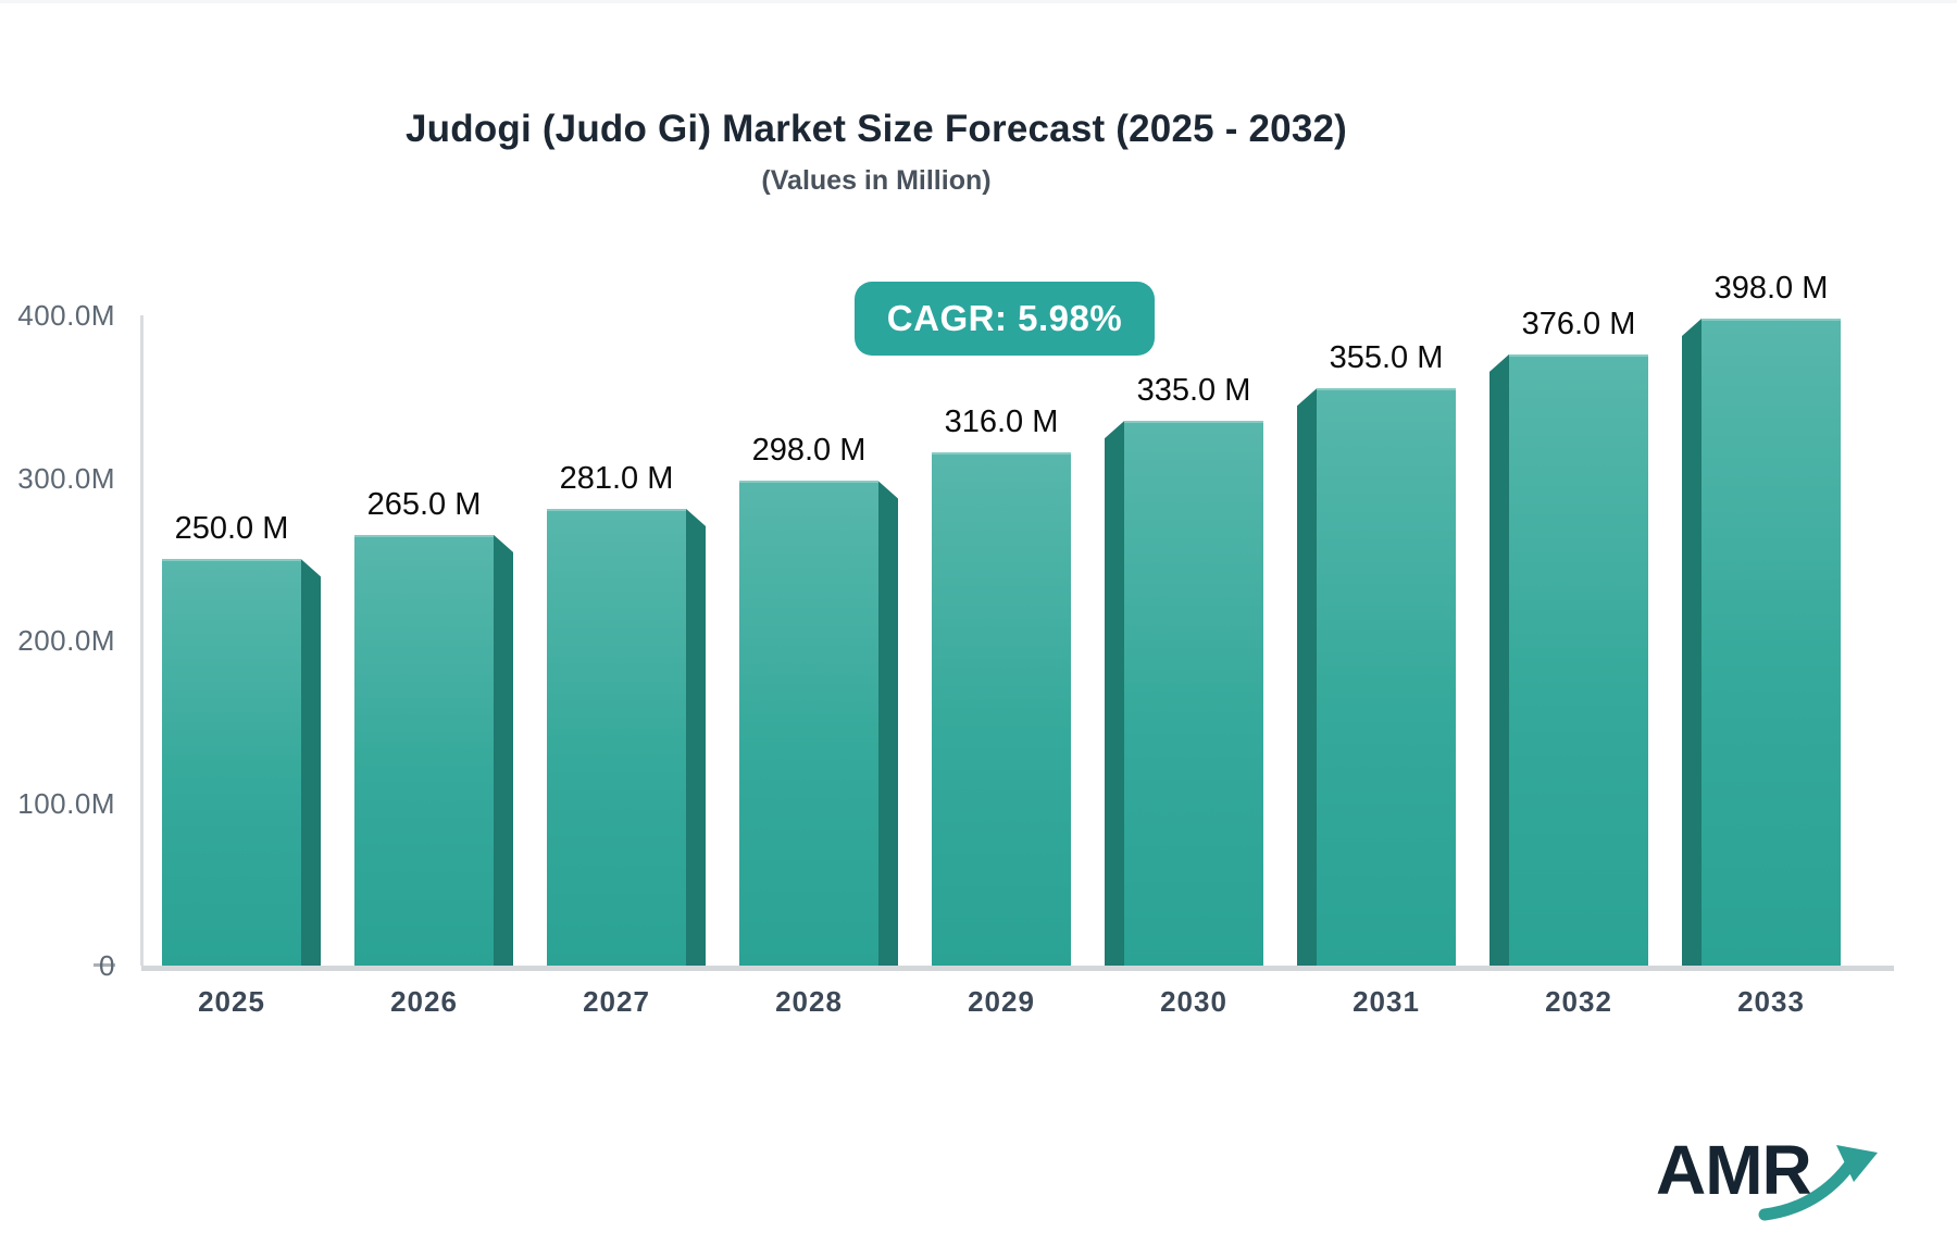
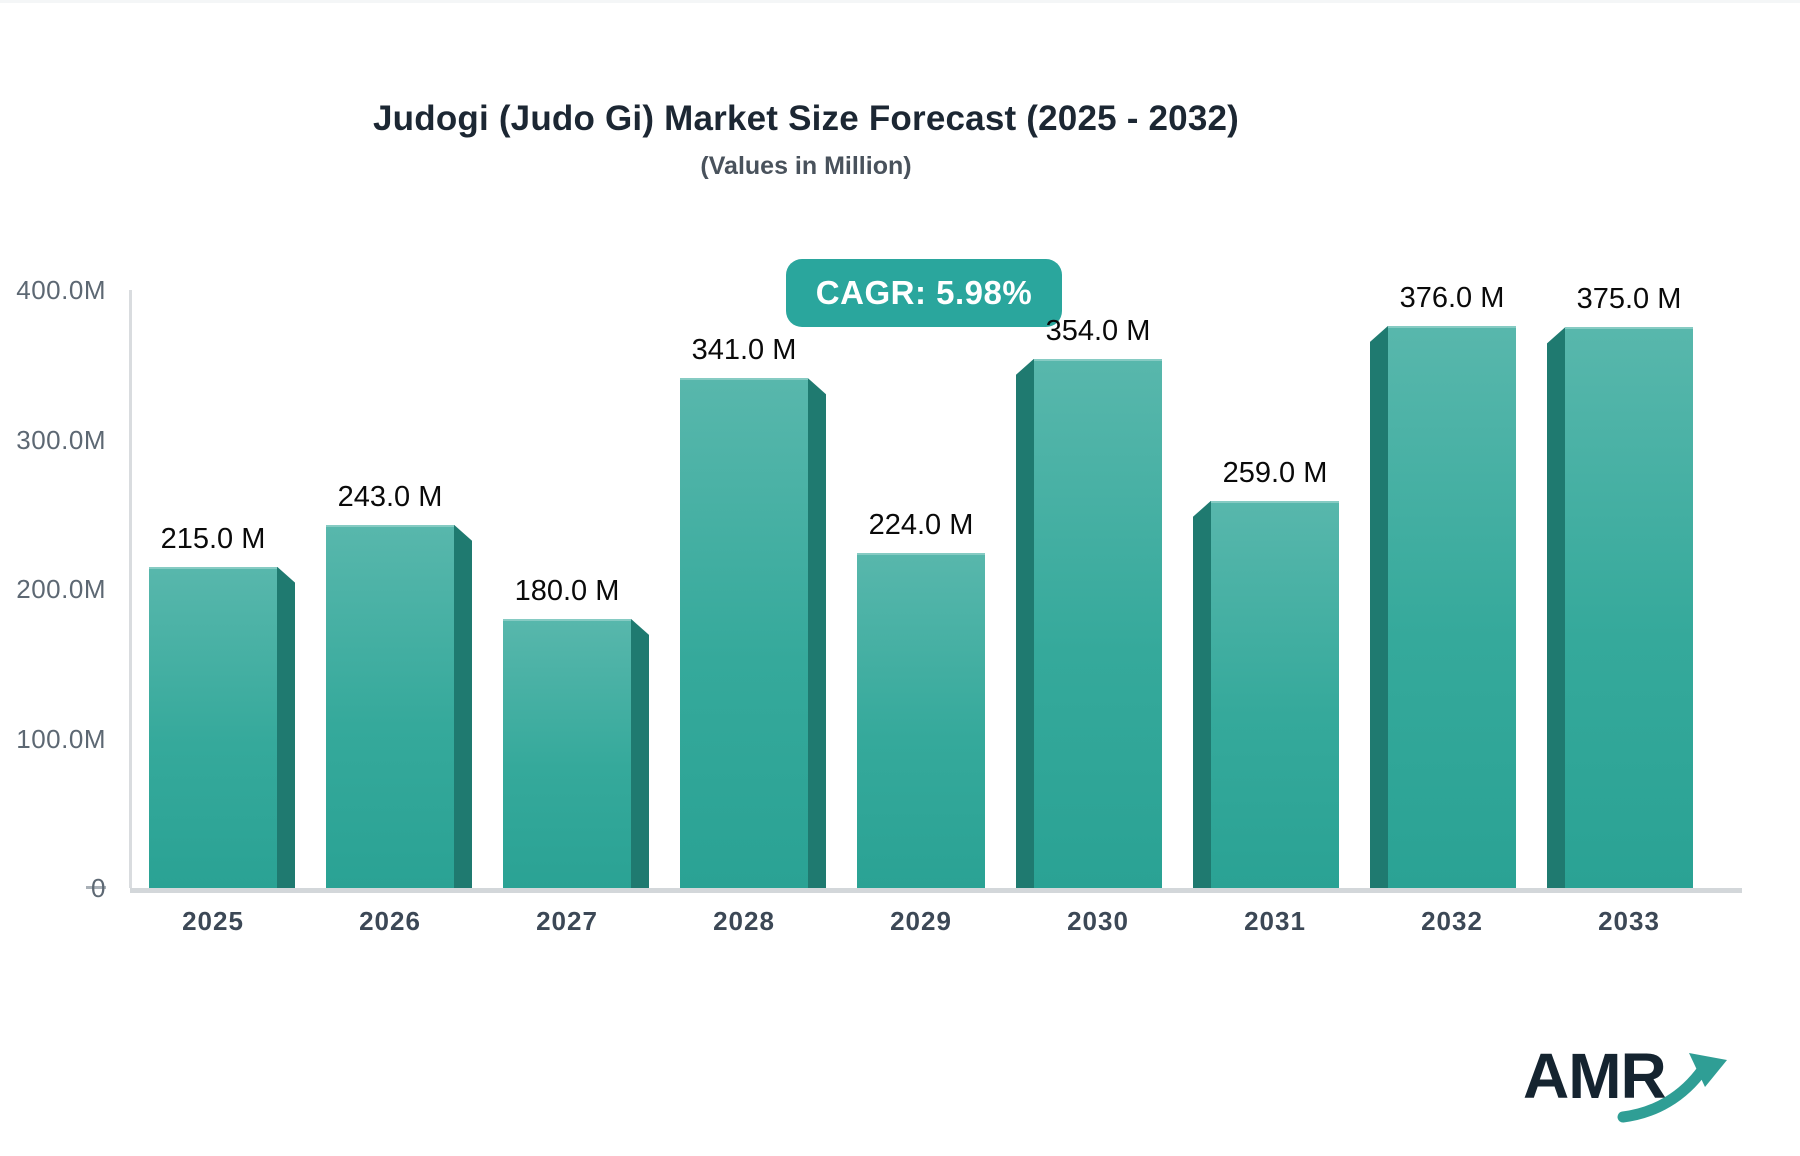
2025: 250.0 -> 215.0
2026: 265.0 -> 243.0
2027: 281.0 -> 180.0
2028: 298.0 -> 341.0
2029: 316.0 -> 224.0
2030: 335.0 -> 354.0
2031: 355.0 -> 259.0
2033: 398.0 -> 375.0
